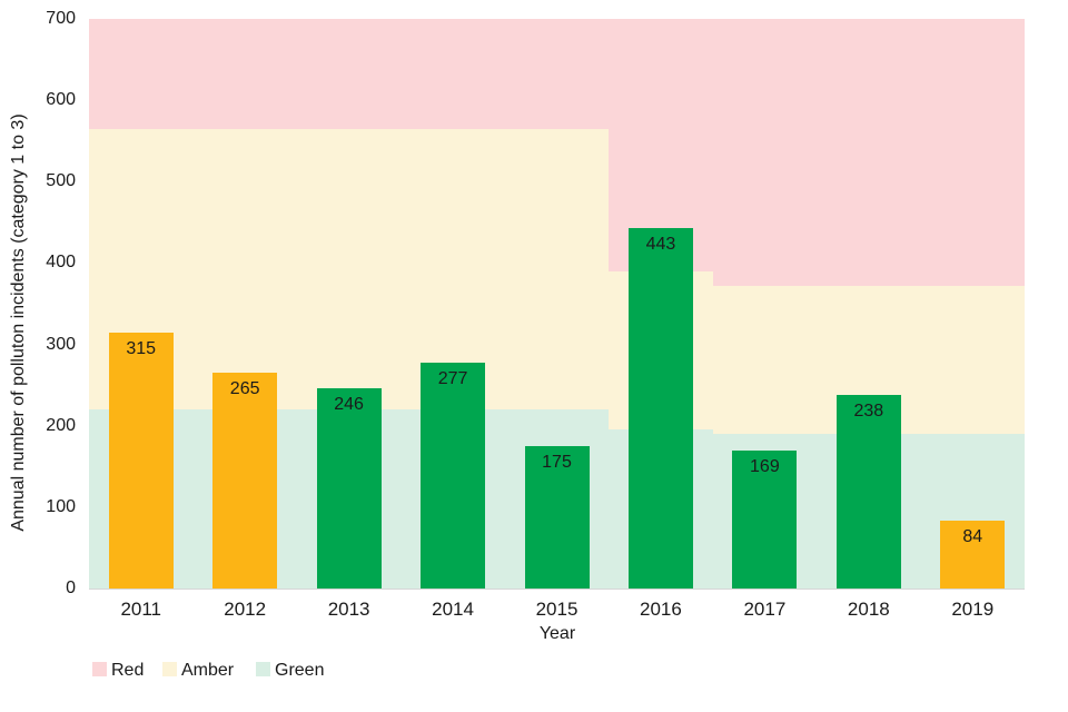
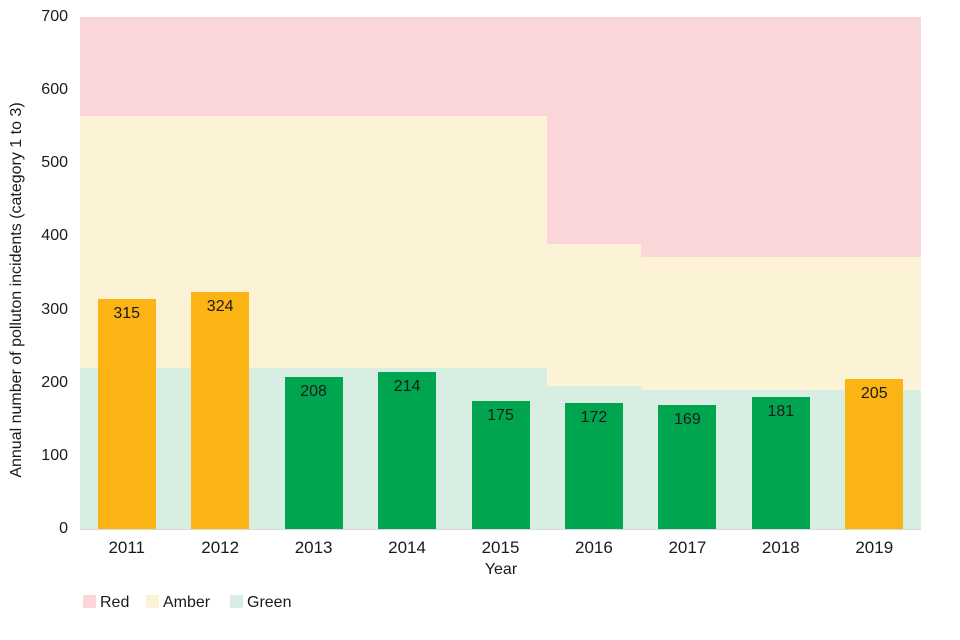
2012: 265 -> 324
2013: 246 -> 208
2014: 277 -> 214
2016: 443 -> 172
2018: 238 -> 181
2019: 84 -> 205
